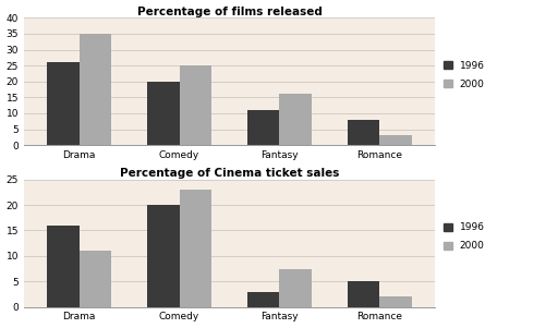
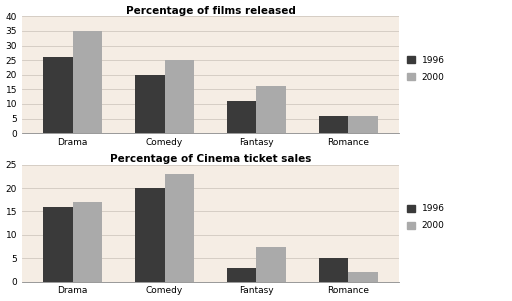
Percentage of films released/1996/Romance: 8 -> 6
Percentage of films released/2000/Romance: 3 -> 6
Percentage of Cinema ticket sales/2000/Drama: 11.0 -> 17.0
